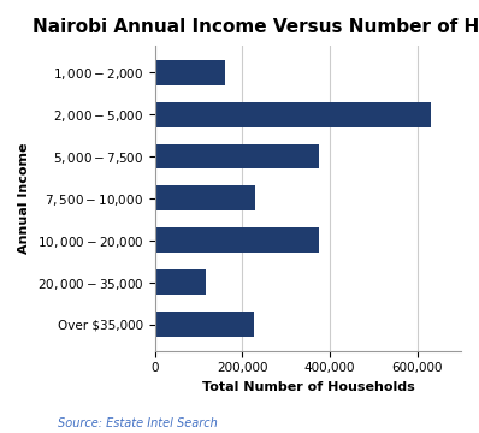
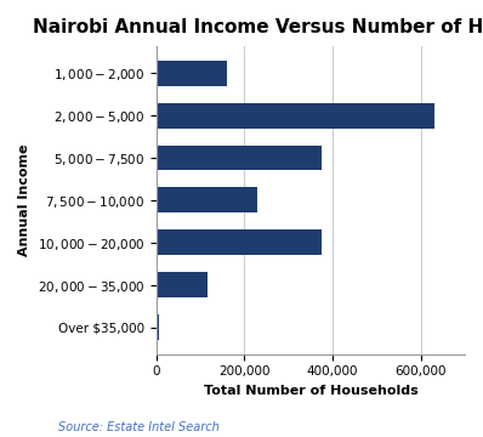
Over $35,000: 225,000 -> 5,000
